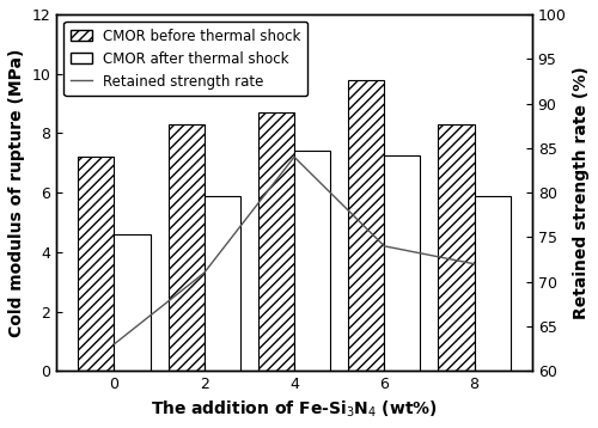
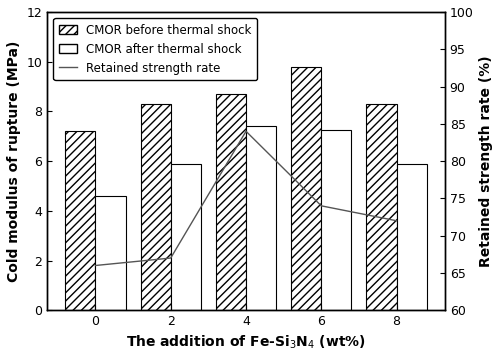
Retained strength rate/0: 63 -> 66
Retained strength rate/2: 71 -> 67
